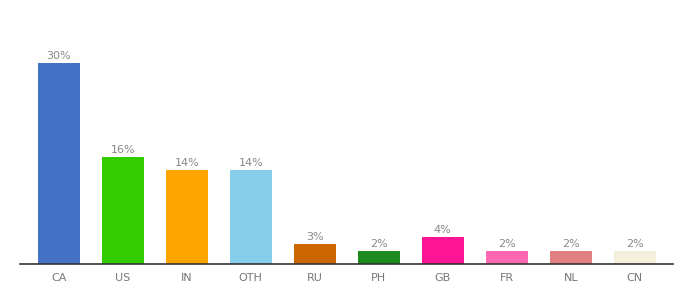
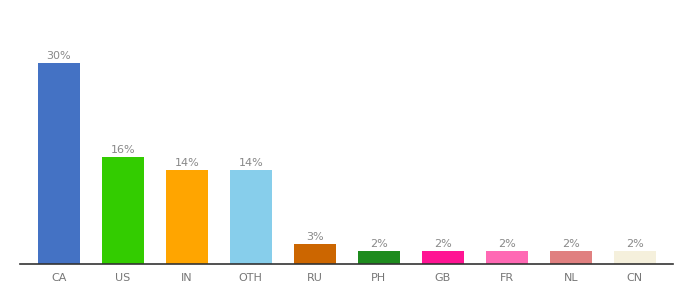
GB: 4% -> 2%
